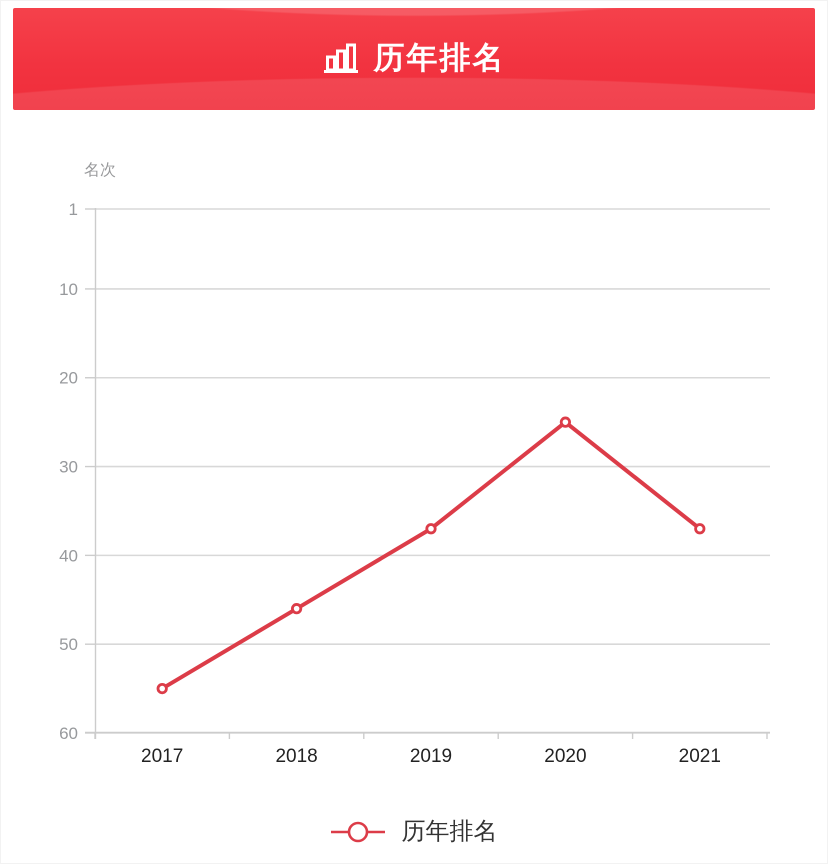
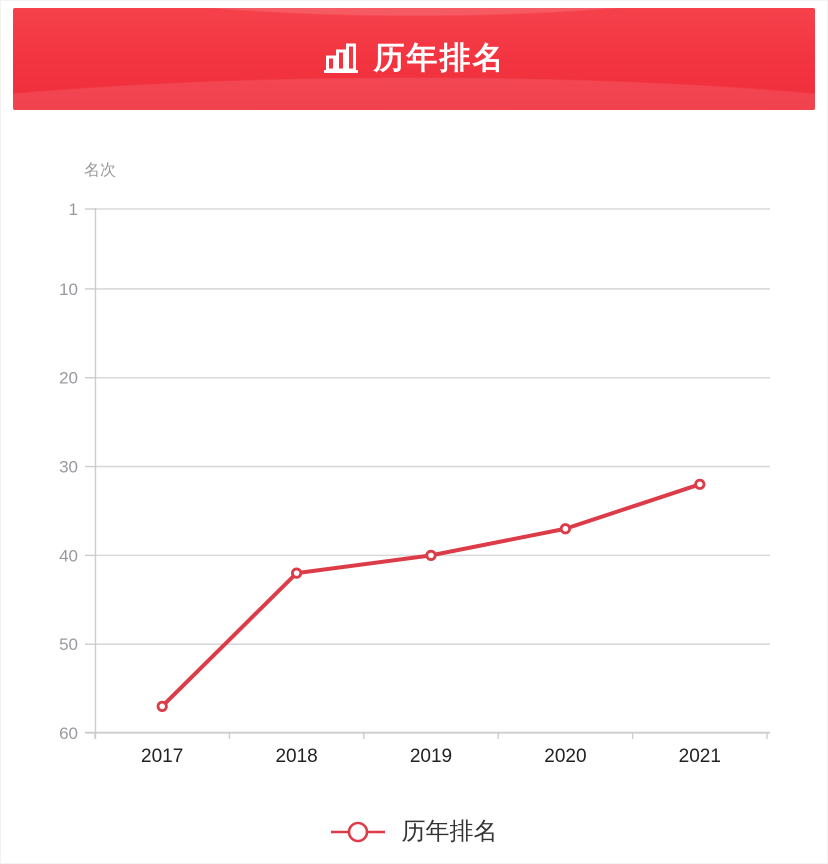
2017: 55 -> 57
2018: 46 -> 42
2019: 37 -> 40
2020: 25 -> 37
2021: 37 -> 32
